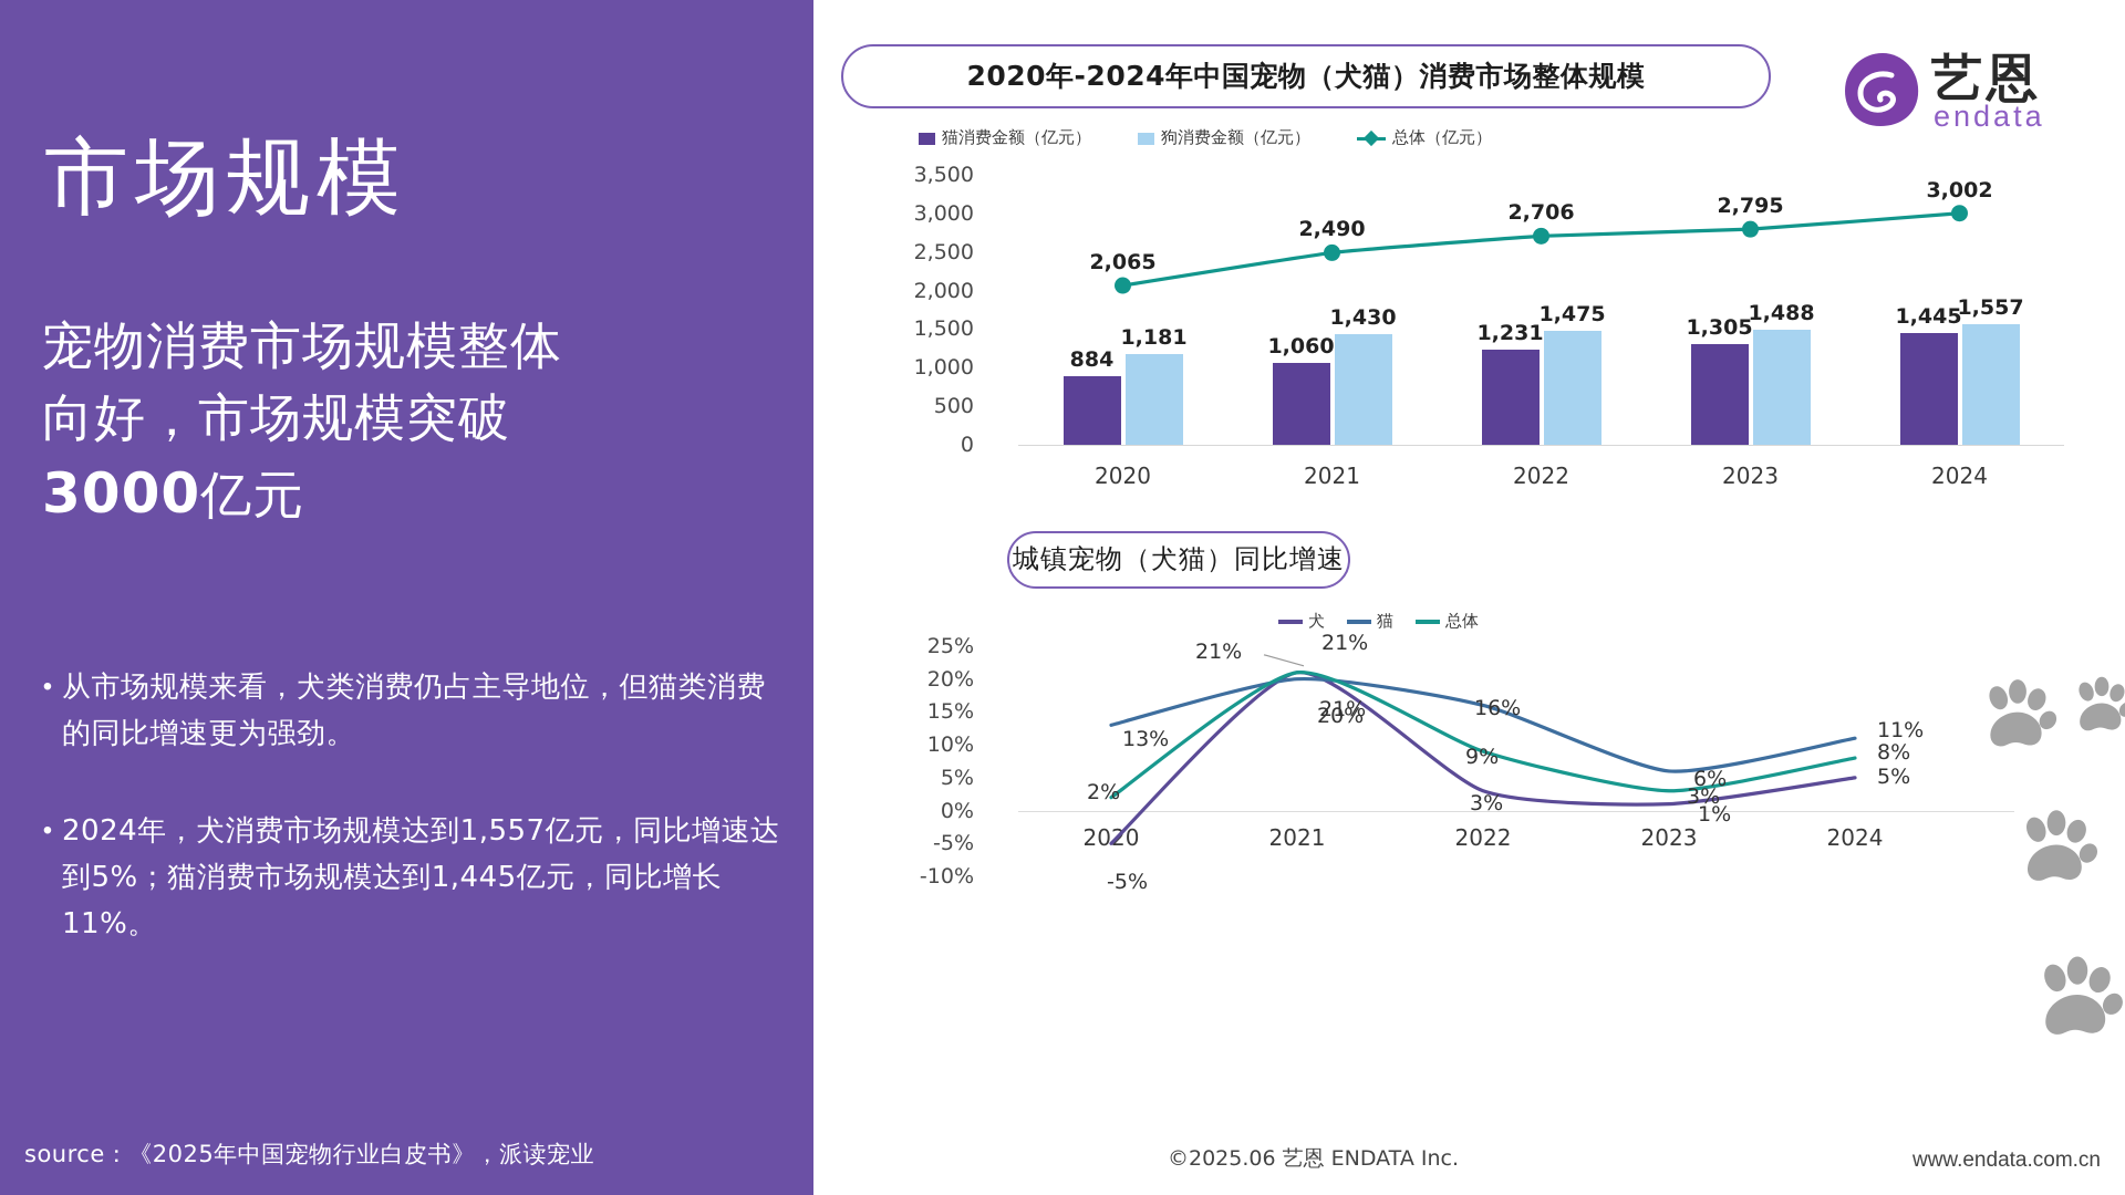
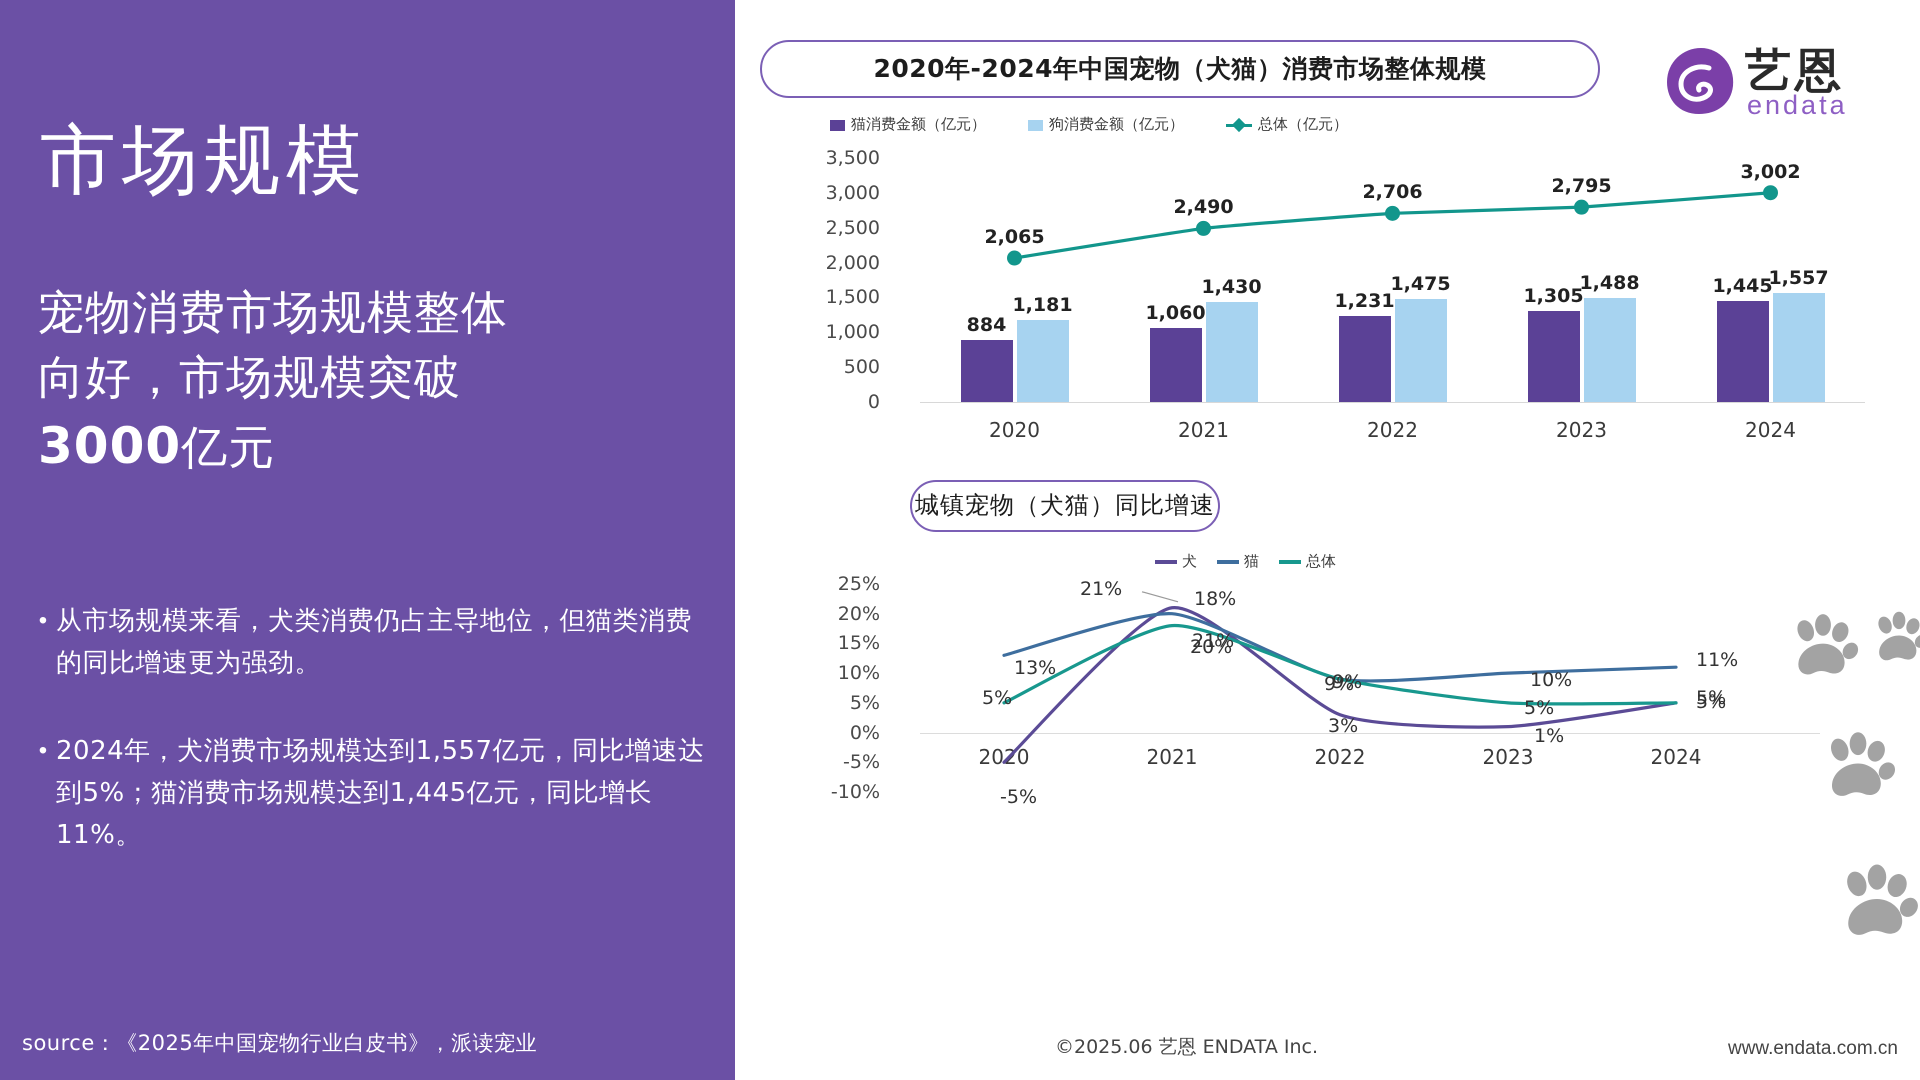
城镇宠物（犬猫）同比增速/总体/2020: 2% -> 5%
城镇宠物（犬猫）同比增速/总体/2021: 21% -> 18%
城镇宠物（犬猫）同比增速/猫/2022: 16% -> 9%
城镇宠物（犬猫）同比增速/猫/2023: 6% -> 10%
城镇宠物（犬猫）同比增速/总体/2023: 3% -> 5%
城镇宠物（犬猫）同比增速/总体/2024: 8% -> 5%
